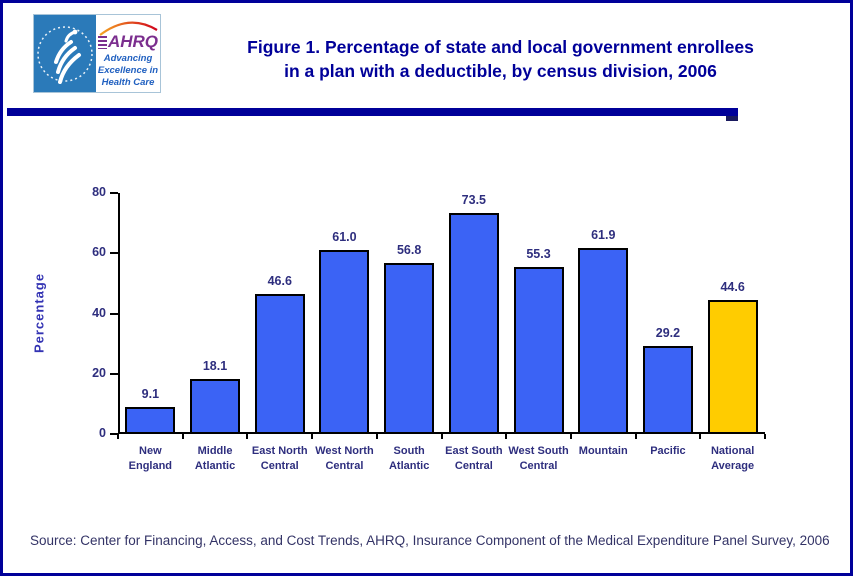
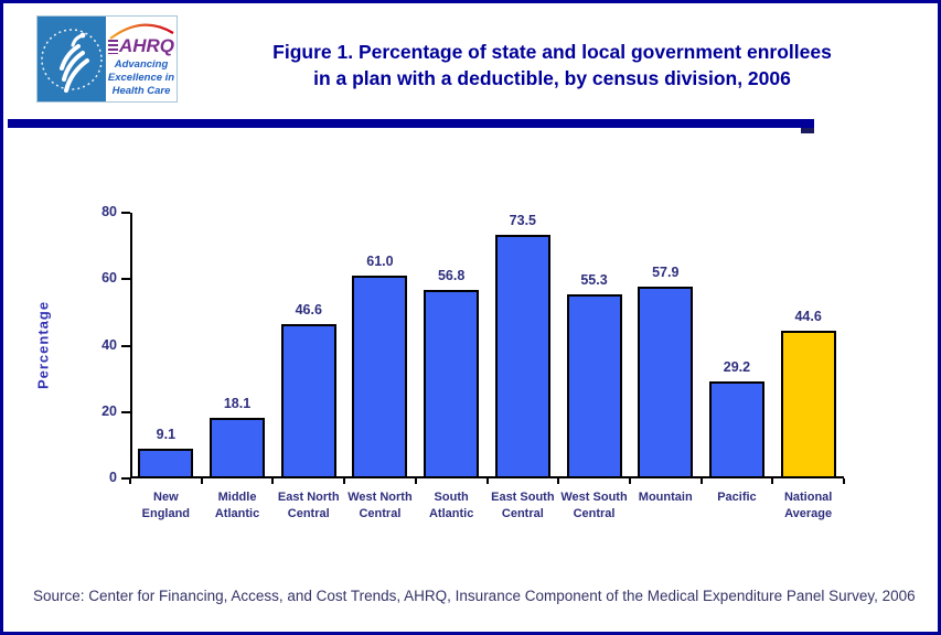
Mountain: 61.9 -> 57.9
